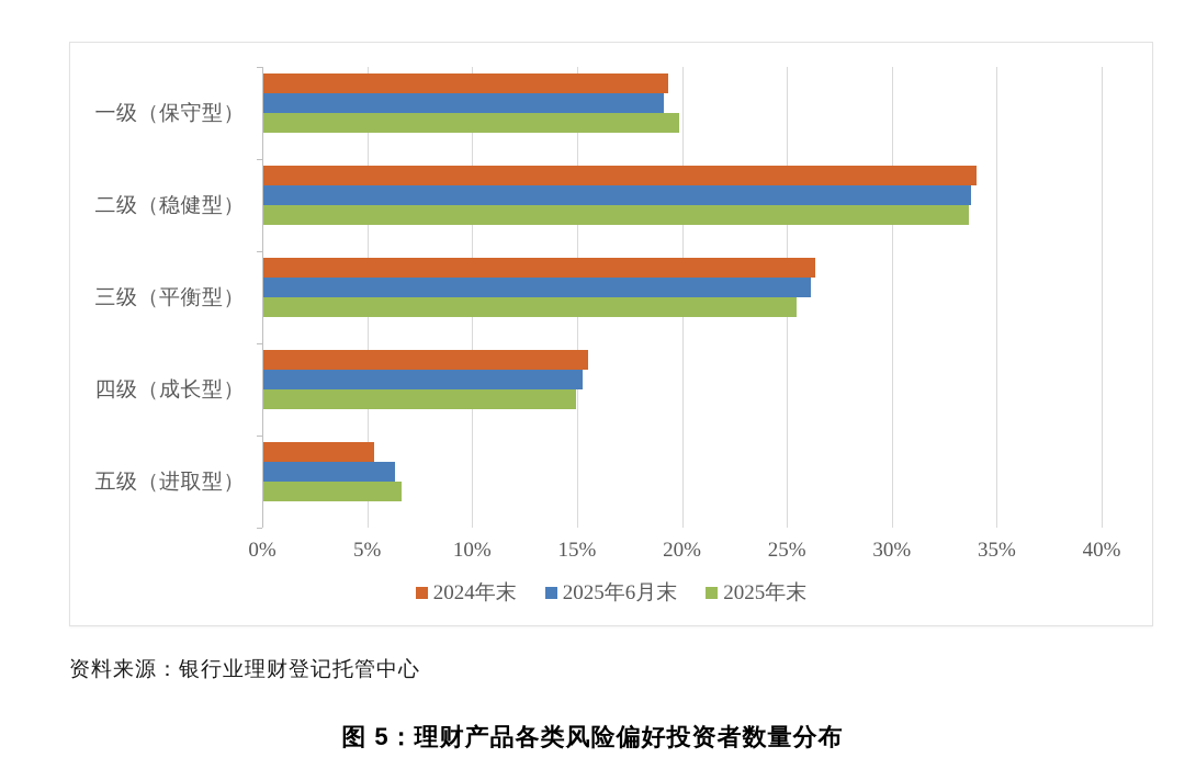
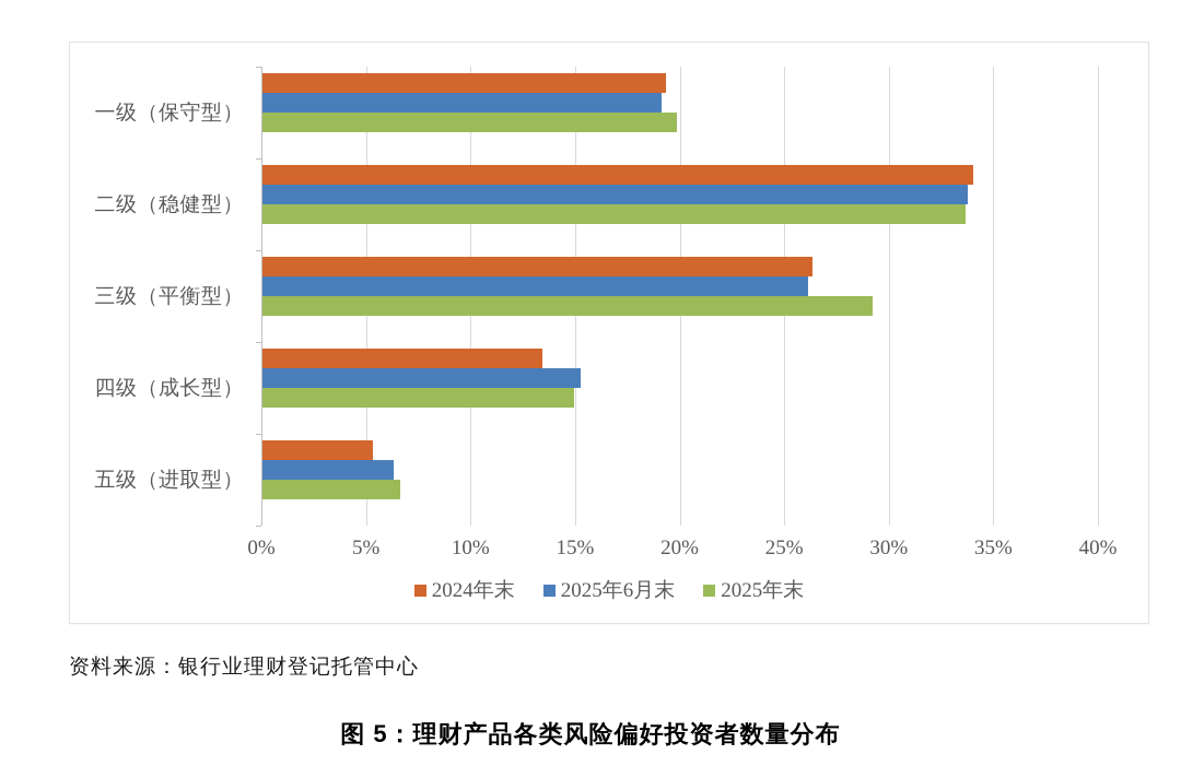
2025年末/三级（平衡型）: 25.4% -> 29.2%
2024年末/四级（成长型）: 15.5% -> 13.4%
